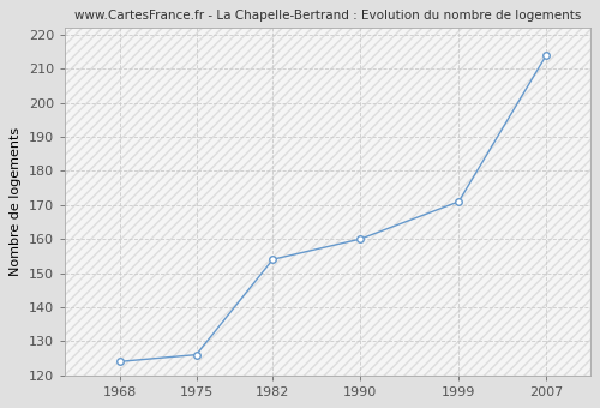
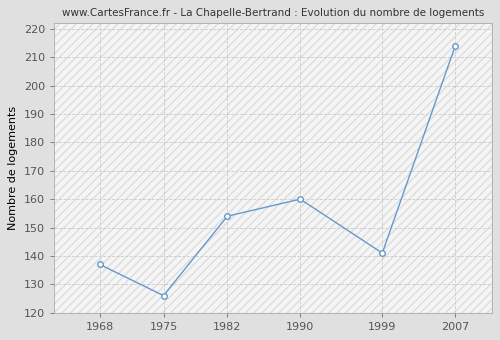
1968: 124 -> 137
1999: 171 -> 141
